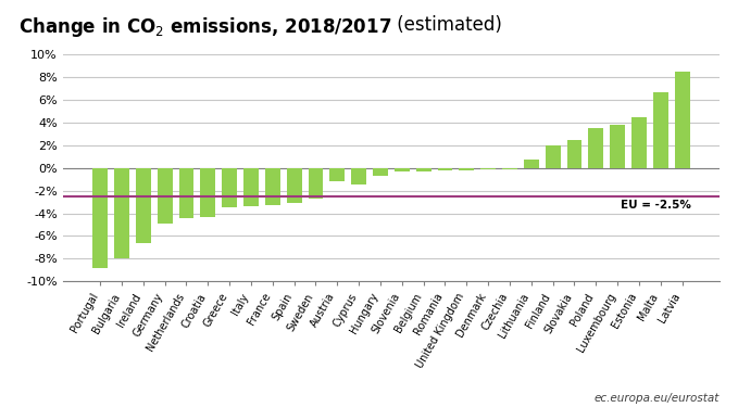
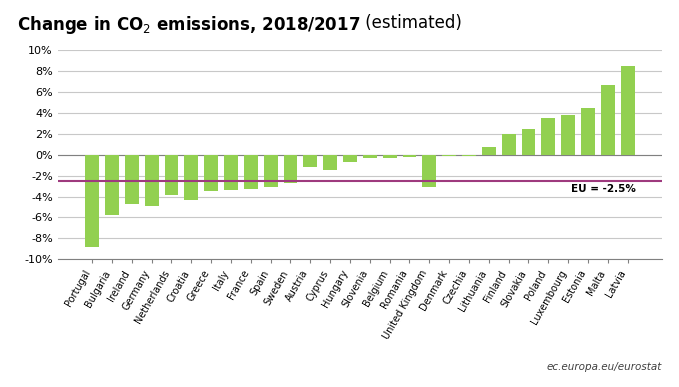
Bulgaria: -8.0% -> -5.8%
Ireland: -6.6% -> -4.7%
Netherlands: -4.4% -> -3.8%
United Kingdom: -0.2% -> -3.1%
